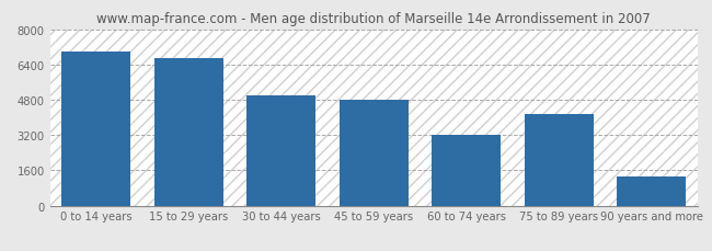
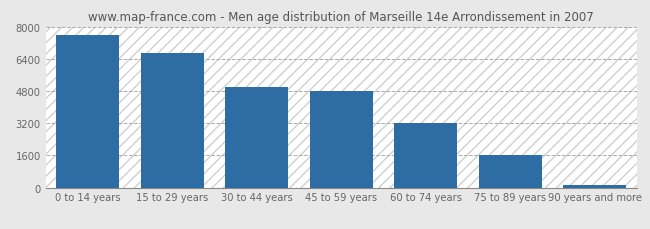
0 to 14 years: 7000 -> 7600
75 to 89 years: 4150 -> 1600
90 years and more: 1300 -> 130
